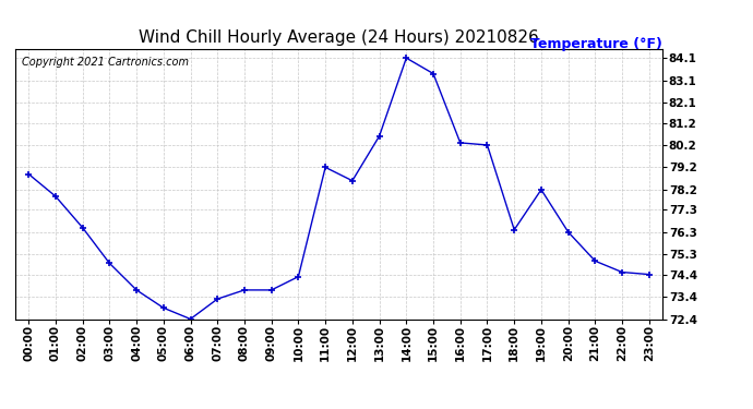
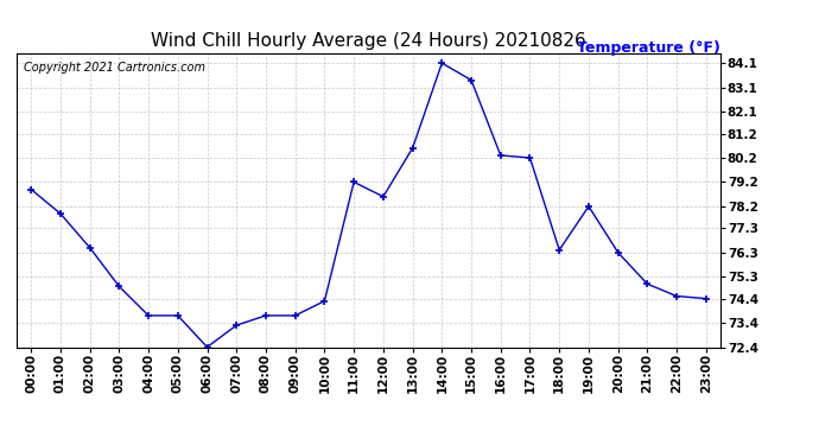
05:00: 72.9 -> 73.7
